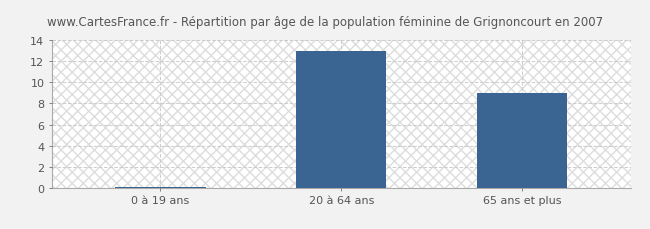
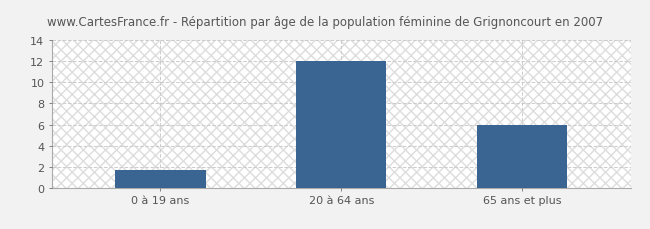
0 à 19 ans: 0.1 -> 1.7
20 à 64 ans: 13.0 -> 12.0
65 ans et plus: 9.0 -> 6.0
